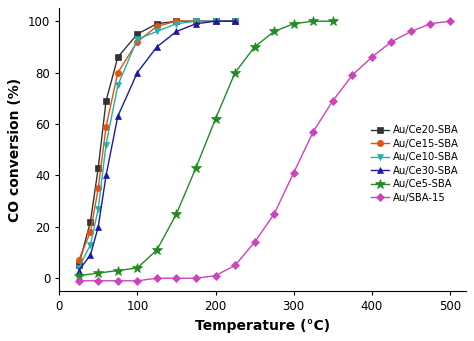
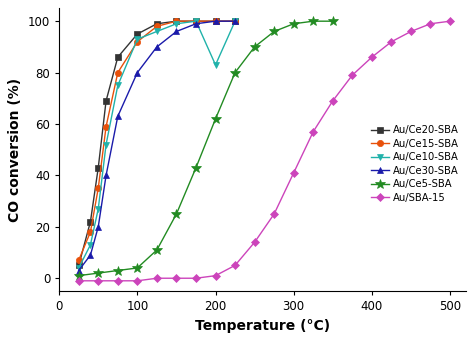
Au/Ce10-SBA/200: 100 -> 83
